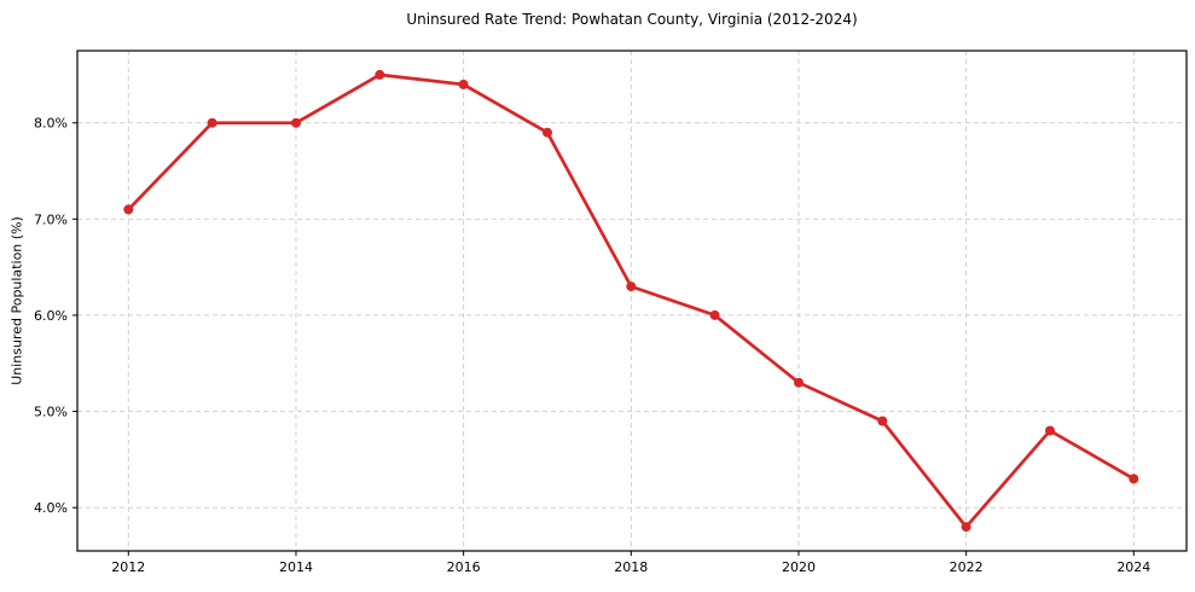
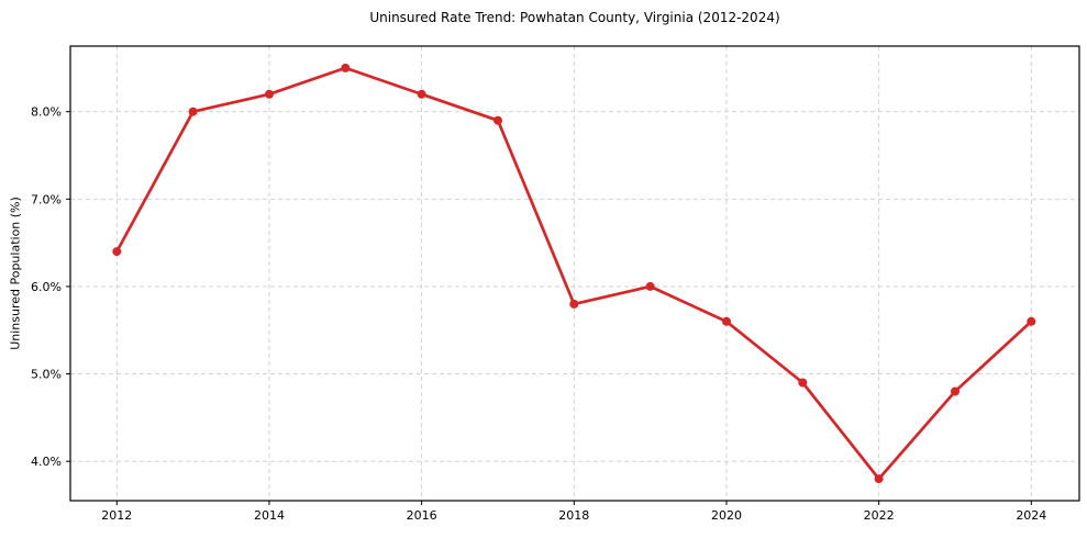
2012: 7.1% -> 6.4%
2014: 8.0% -> 8.2%
2016: 8.4% -> 8.2%
2018: 6.3% -> 5.8%
2020: 5.3% -> 5.6%
2024: 4.3% -> 5.6%
